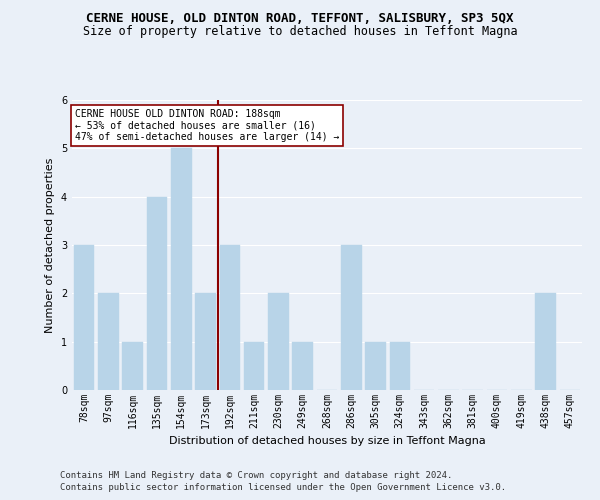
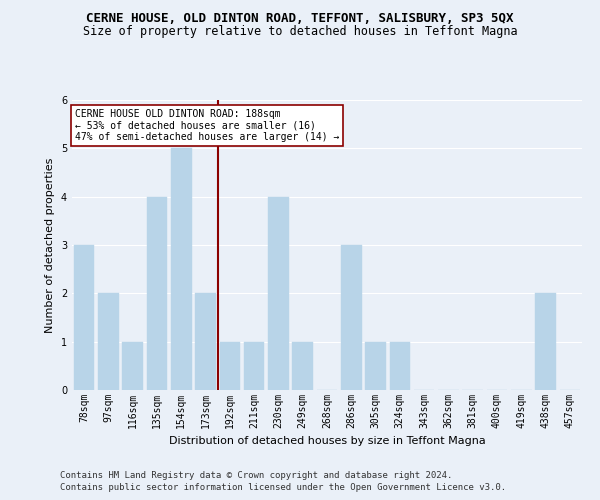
192sqm: 3 -> 1
230sqm: 2 -> 4
